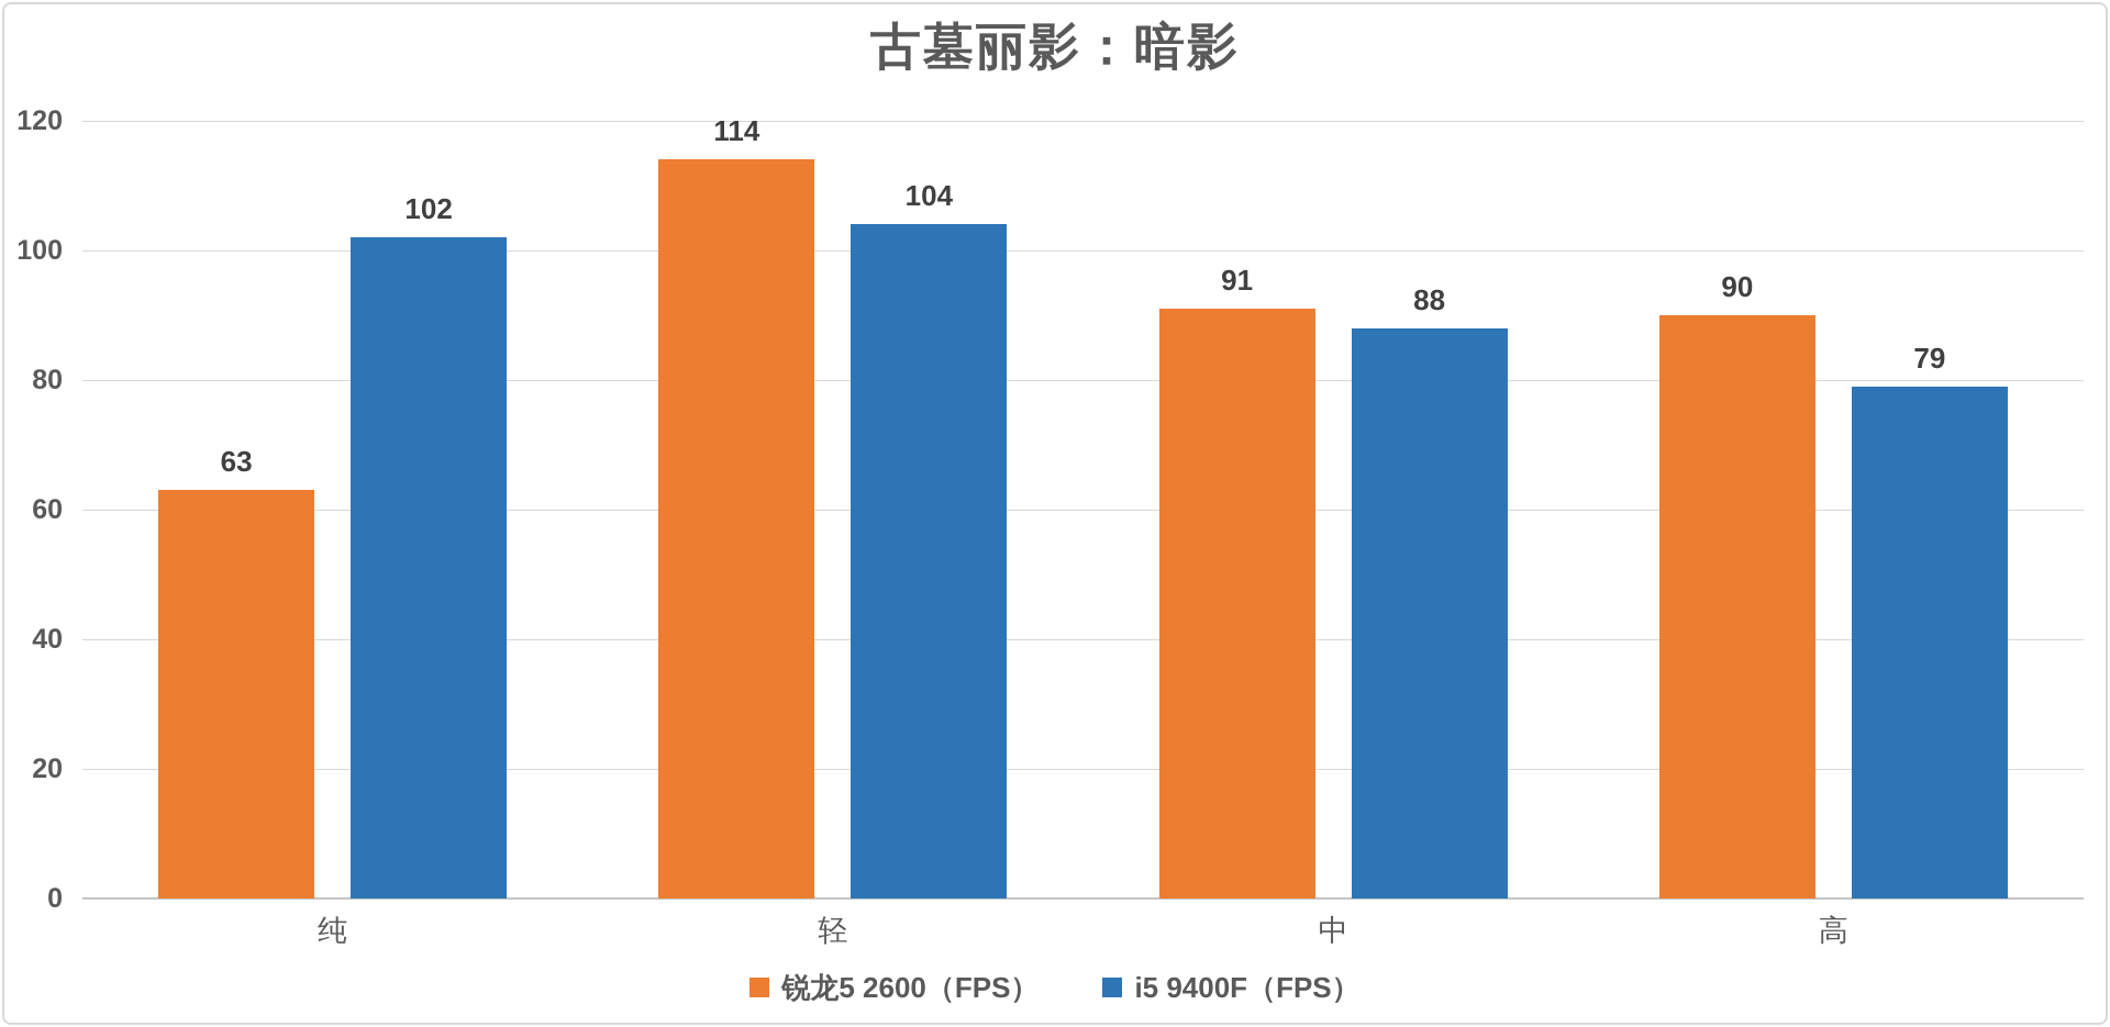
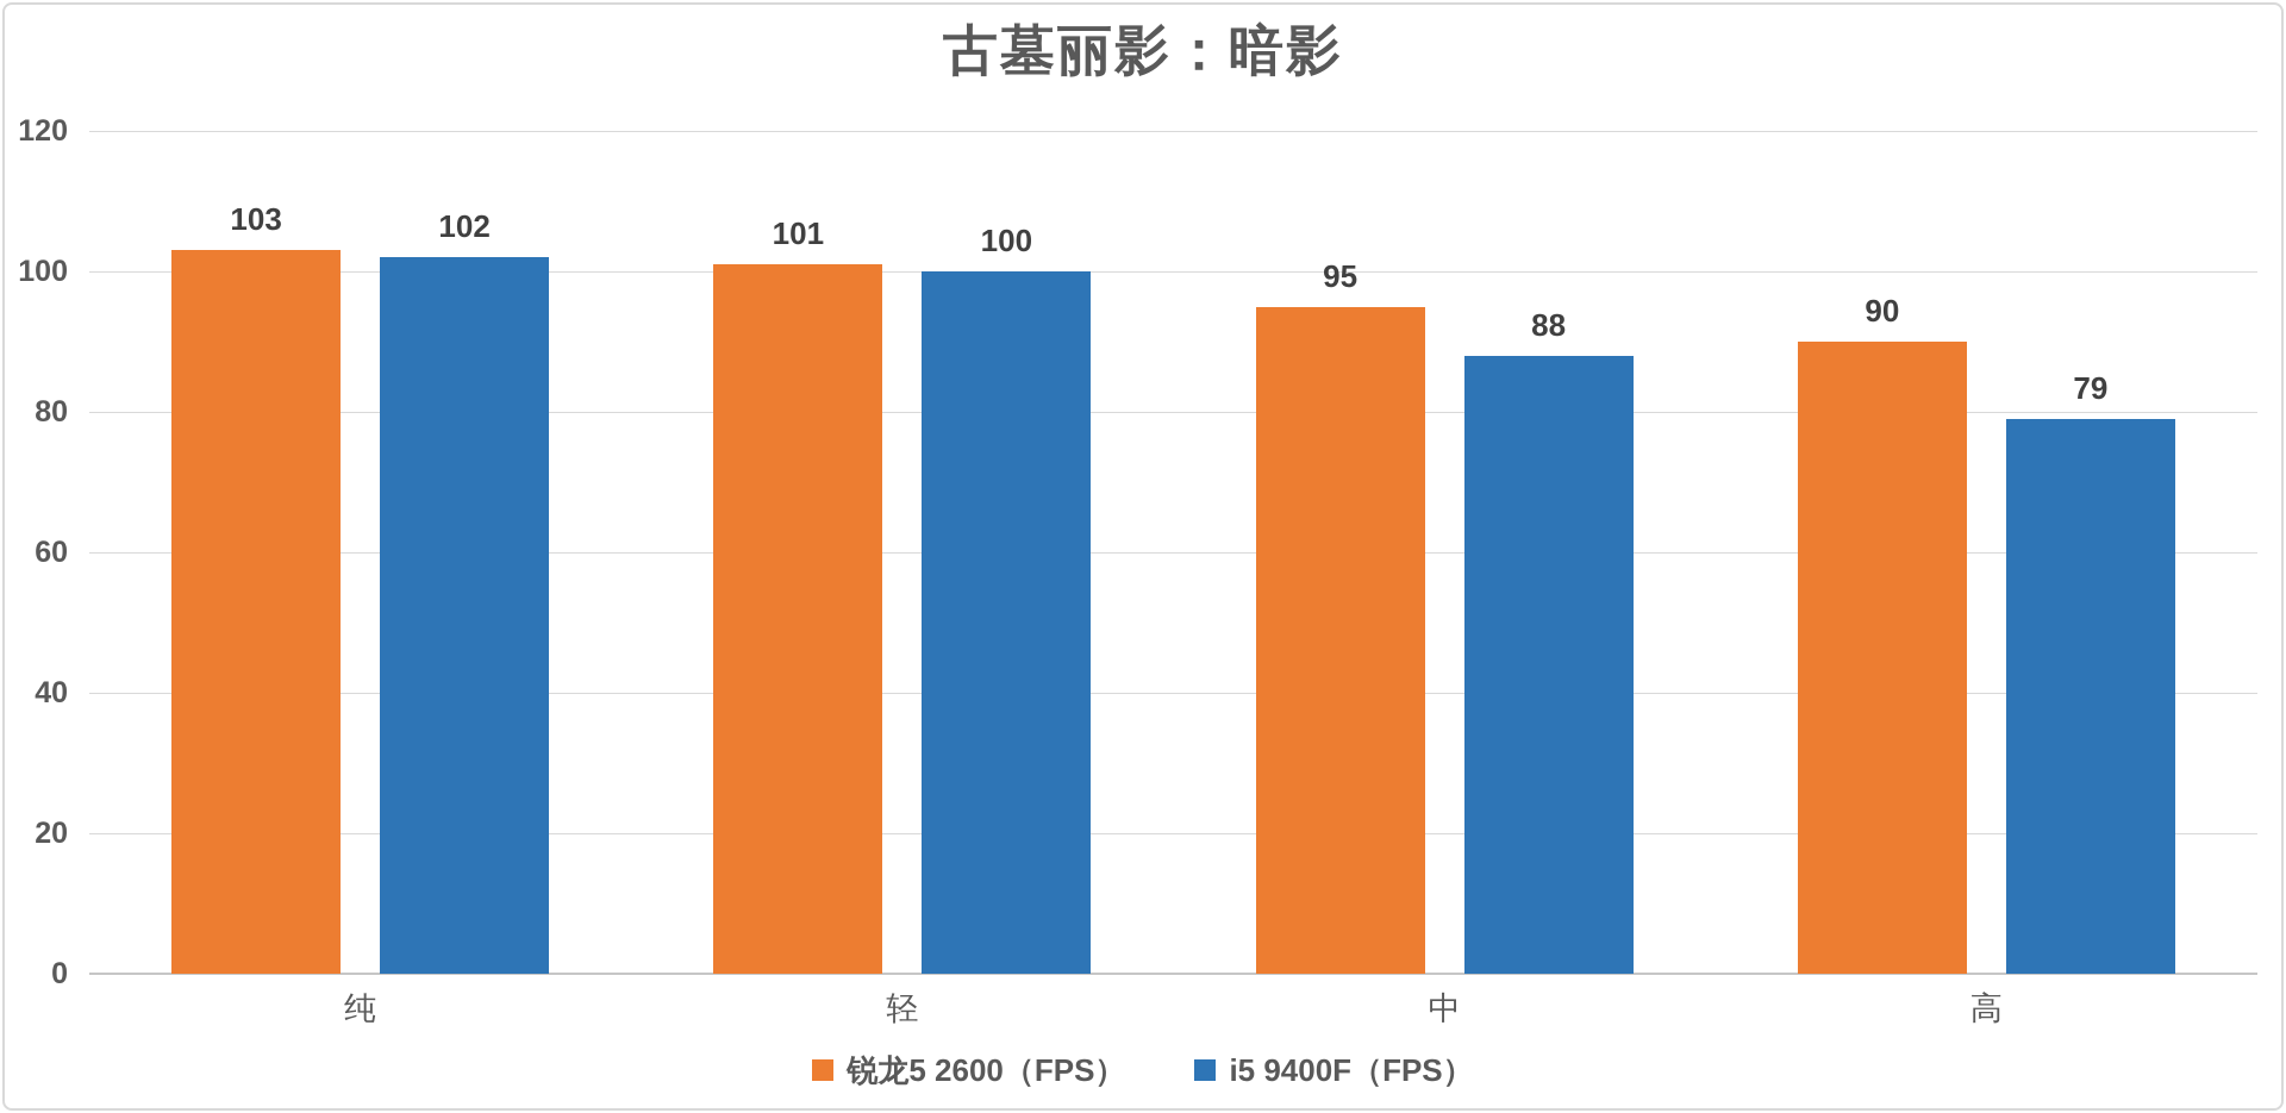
锐龙5 2600（FPS）/纯: 63 -> 103
锐龙5 2600（FPS）/轻: 114 -> 101
i5 9400F（FPS）/轻: 104 -> 100
锐龙5 2600（FPS）/中: 91 -> 95
